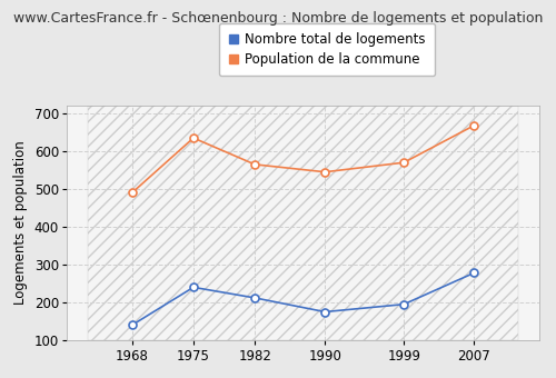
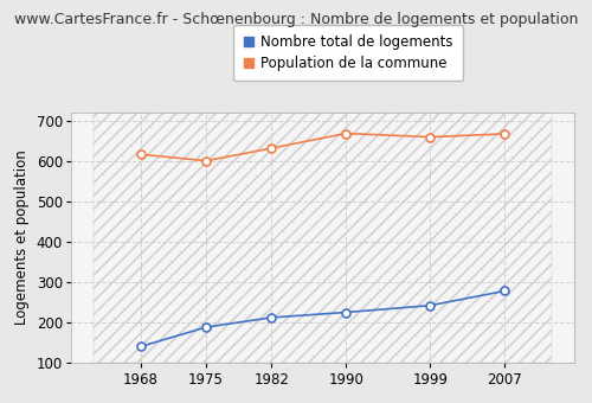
Population de la commune/1968: 490 -> 617
Nombre total de logements/1975: 240 -> 188
Population de la commune/1975: 635 -> 601
Population de la commune/1982: 565 -> 632
Nombre total de logements/1990: 175 -> 225
Population de la commune/1990: 545 -> 669
Nombre total de logements/1999: 195 -> 242
Population de la commune/1999: 570 -> 660
